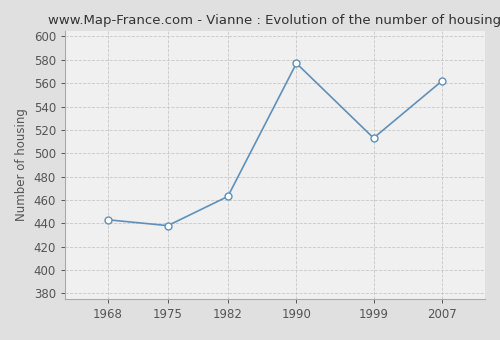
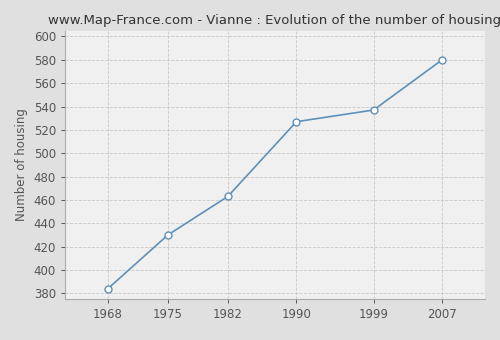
1968: 443 -> 384
1975: 438 -> 430
1990: 577 -> 527
1999: 513 -> 537
2007: 562 -> 580
